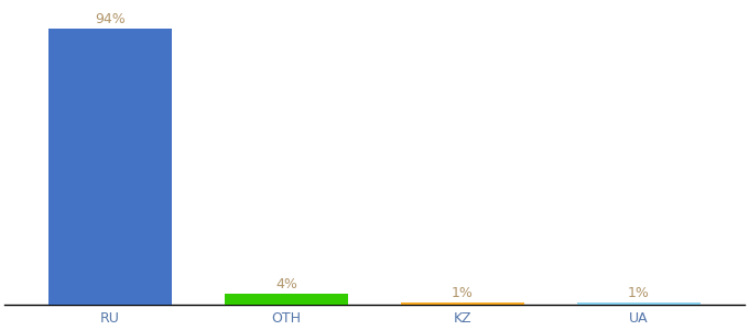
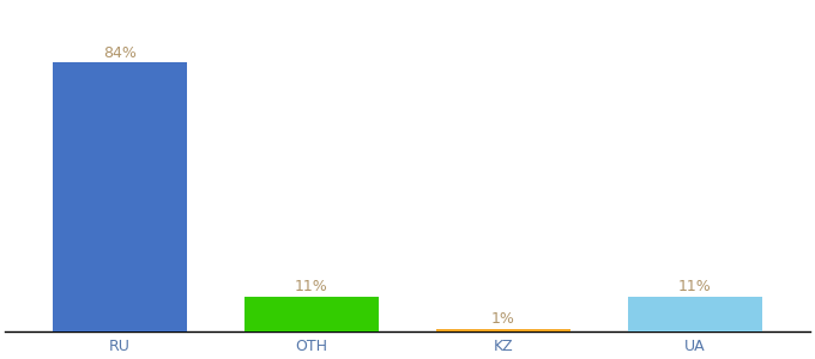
RU: 94% -> 84%
OTH: 4% -> 11%
UA: 1% -> 11%
